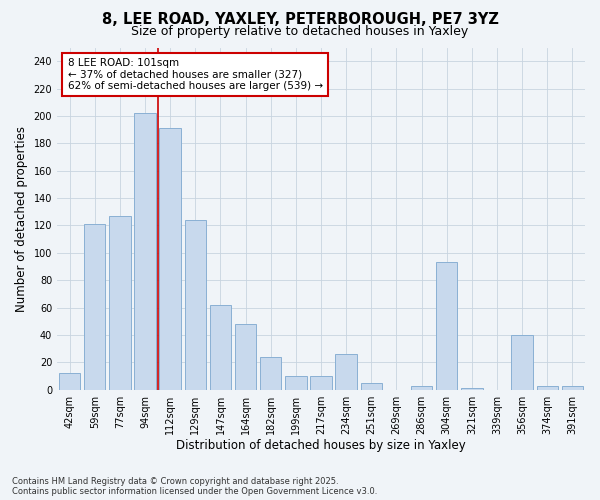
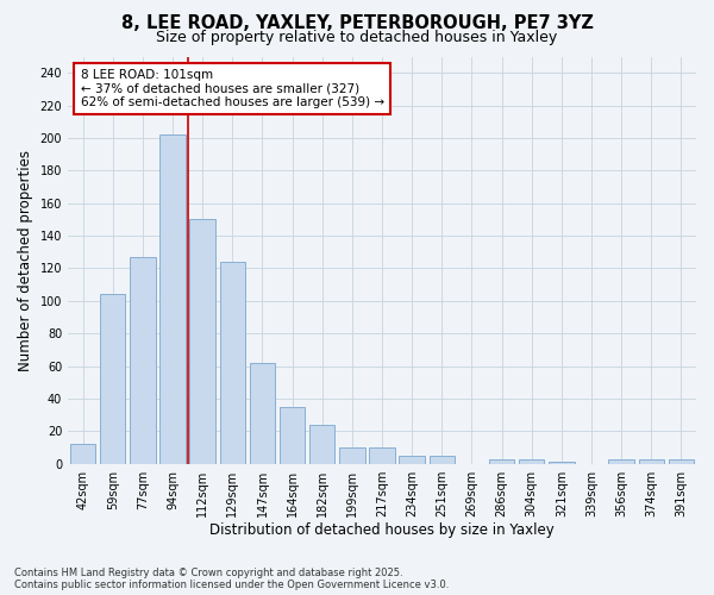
59sqm: 121 -> 104
112sqm: 191 -> 150
164sqm: 48 -> 35
234sqm: 26 -> 5
304sqm: 93 -> 3
356sqm: 40 -> 3
